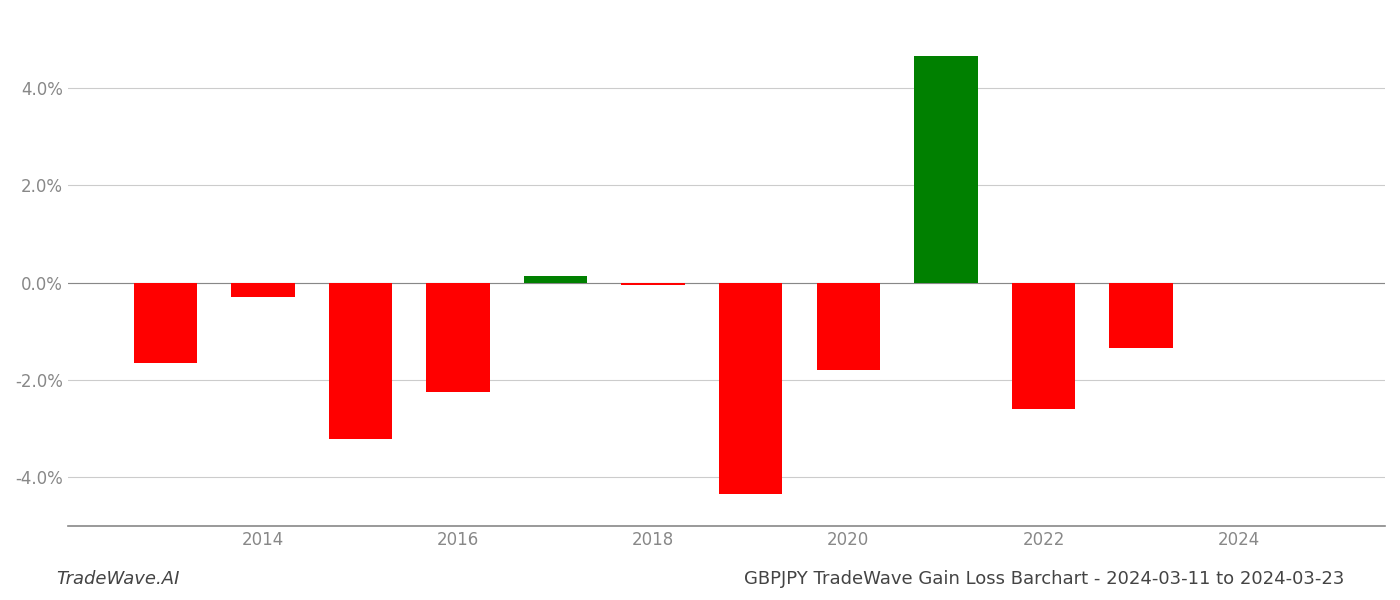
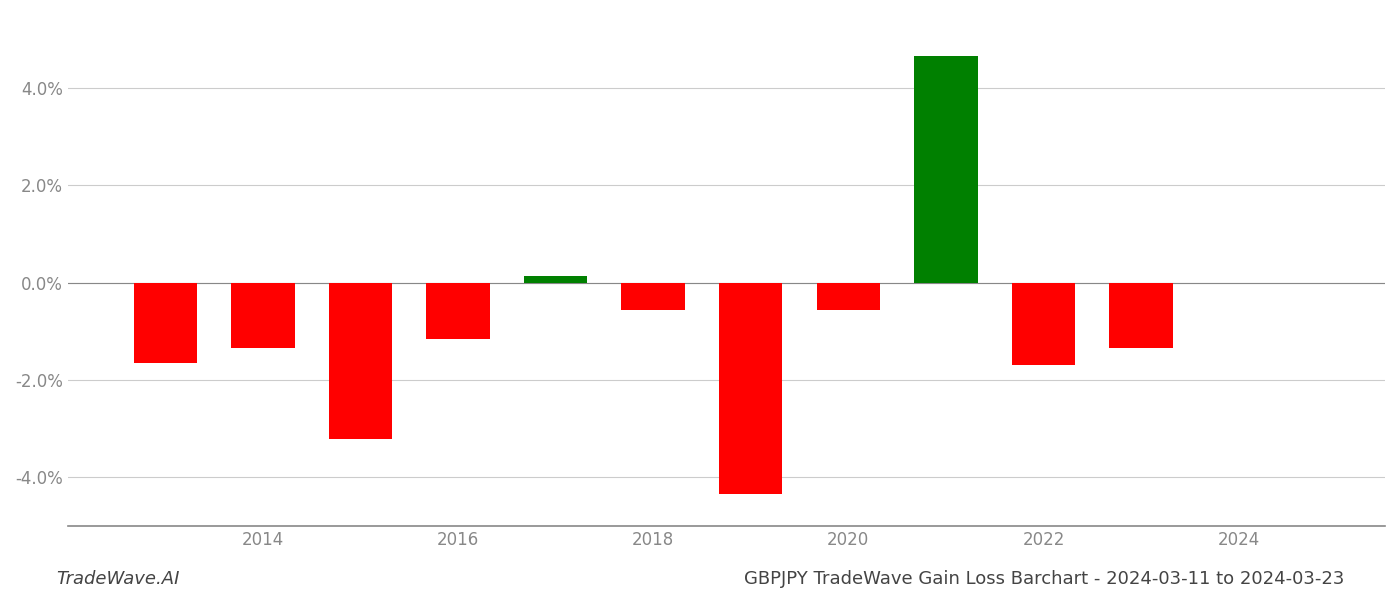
2014: -0.30% -> -1.35%
2016: -2.25% -> -1.15%
2018: -0.05% -> -0.55%
2020: -1.80% -> -0.55%
2022: -2.60% -> -1.70%
